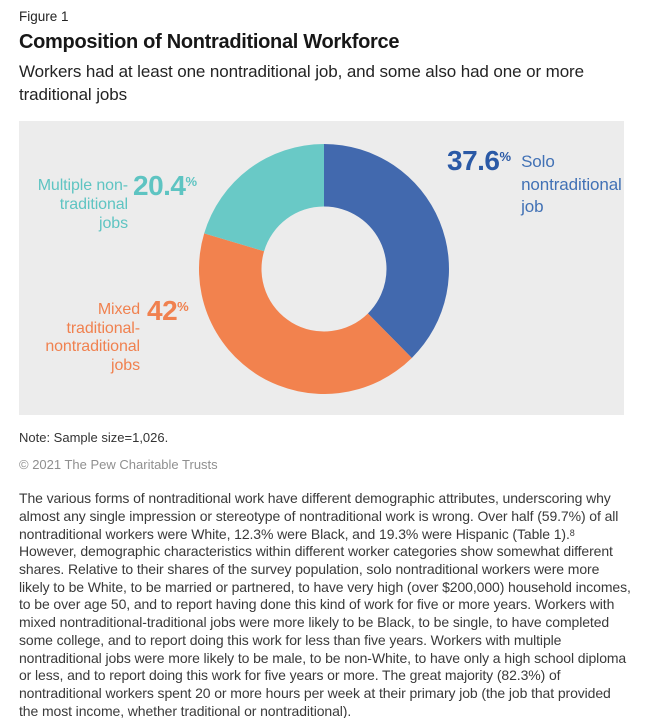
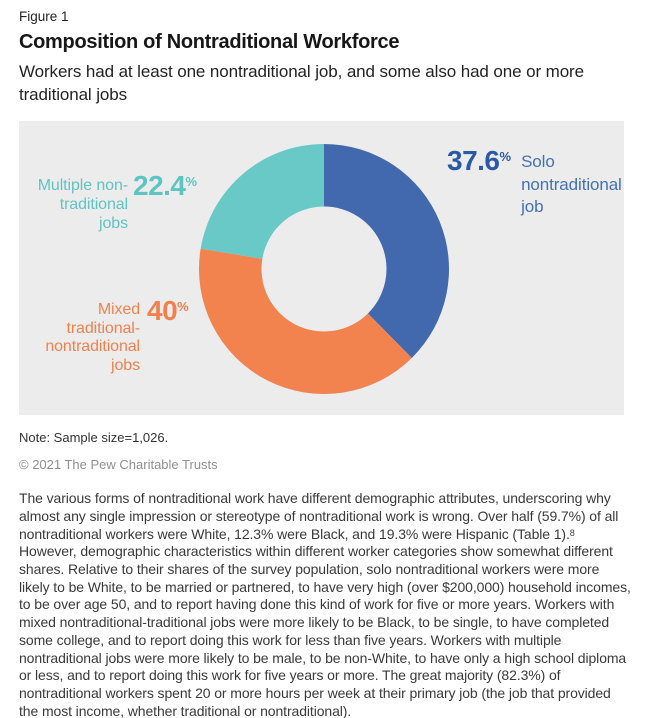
Mixed traditional-nontraditional jobs: 42 -> 40
Multiple non-traditional jobs: 20.4 -> 22.4
